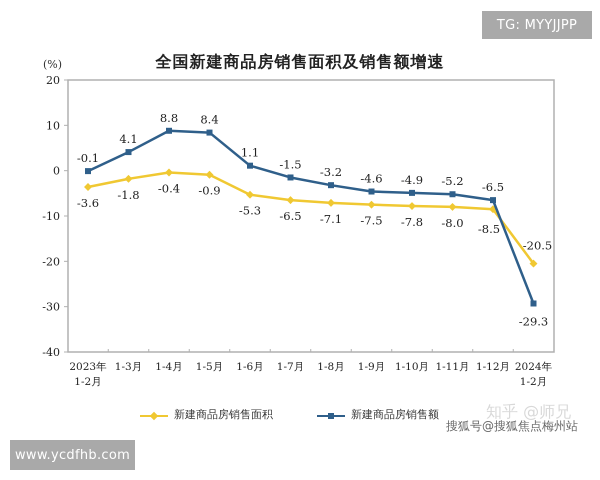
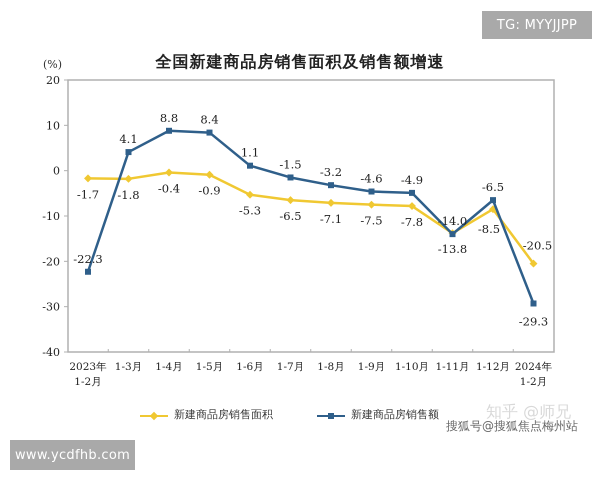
新建商品房销售面积/2023年 1-2月: -3.6 -> -1.7
新建商品房销售额/2023年 1-2月: -0.1 -> -22.3
新建商品房销售面积/1-11月: -8.0 -> -13.8
新建商品房销售额/1-11月: -5.2 -> -14.0
